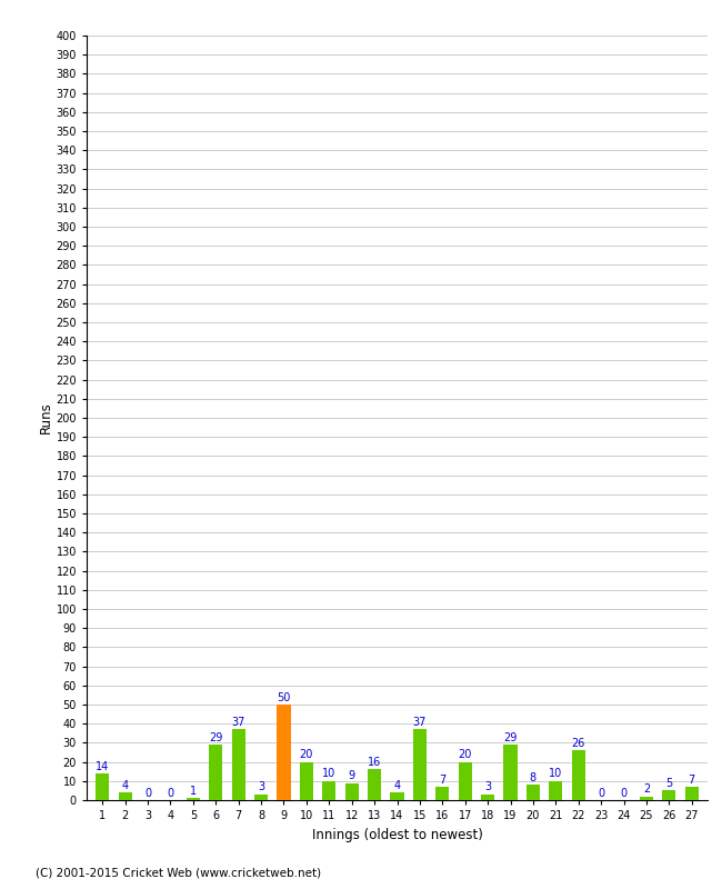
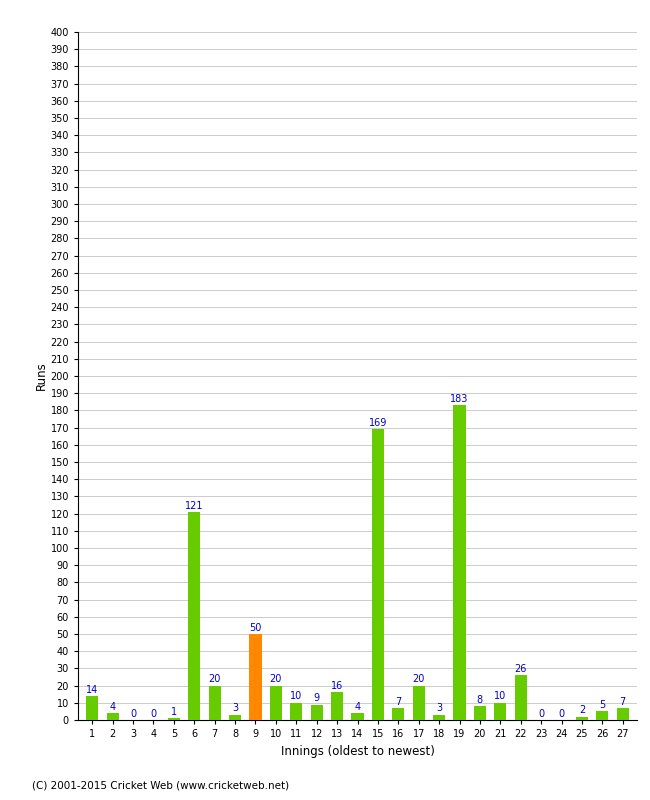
6: 29 -> 121
7: 37 -> 20
15: 37 -> 169
19: 29 -> 183
